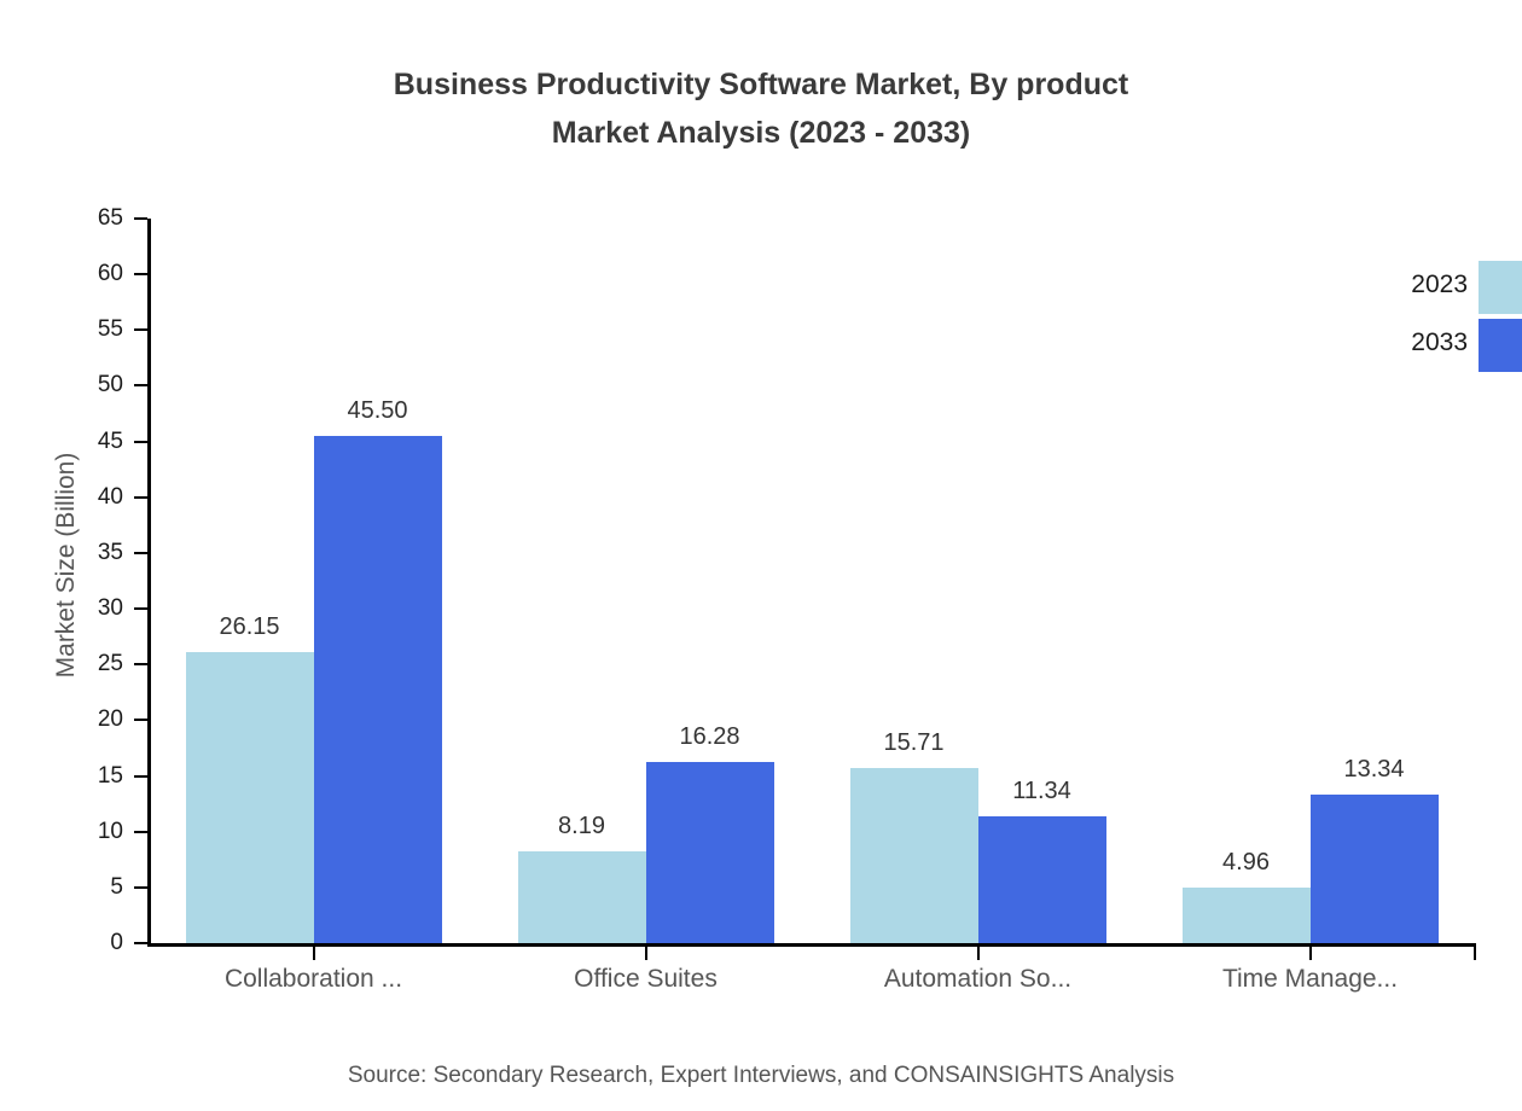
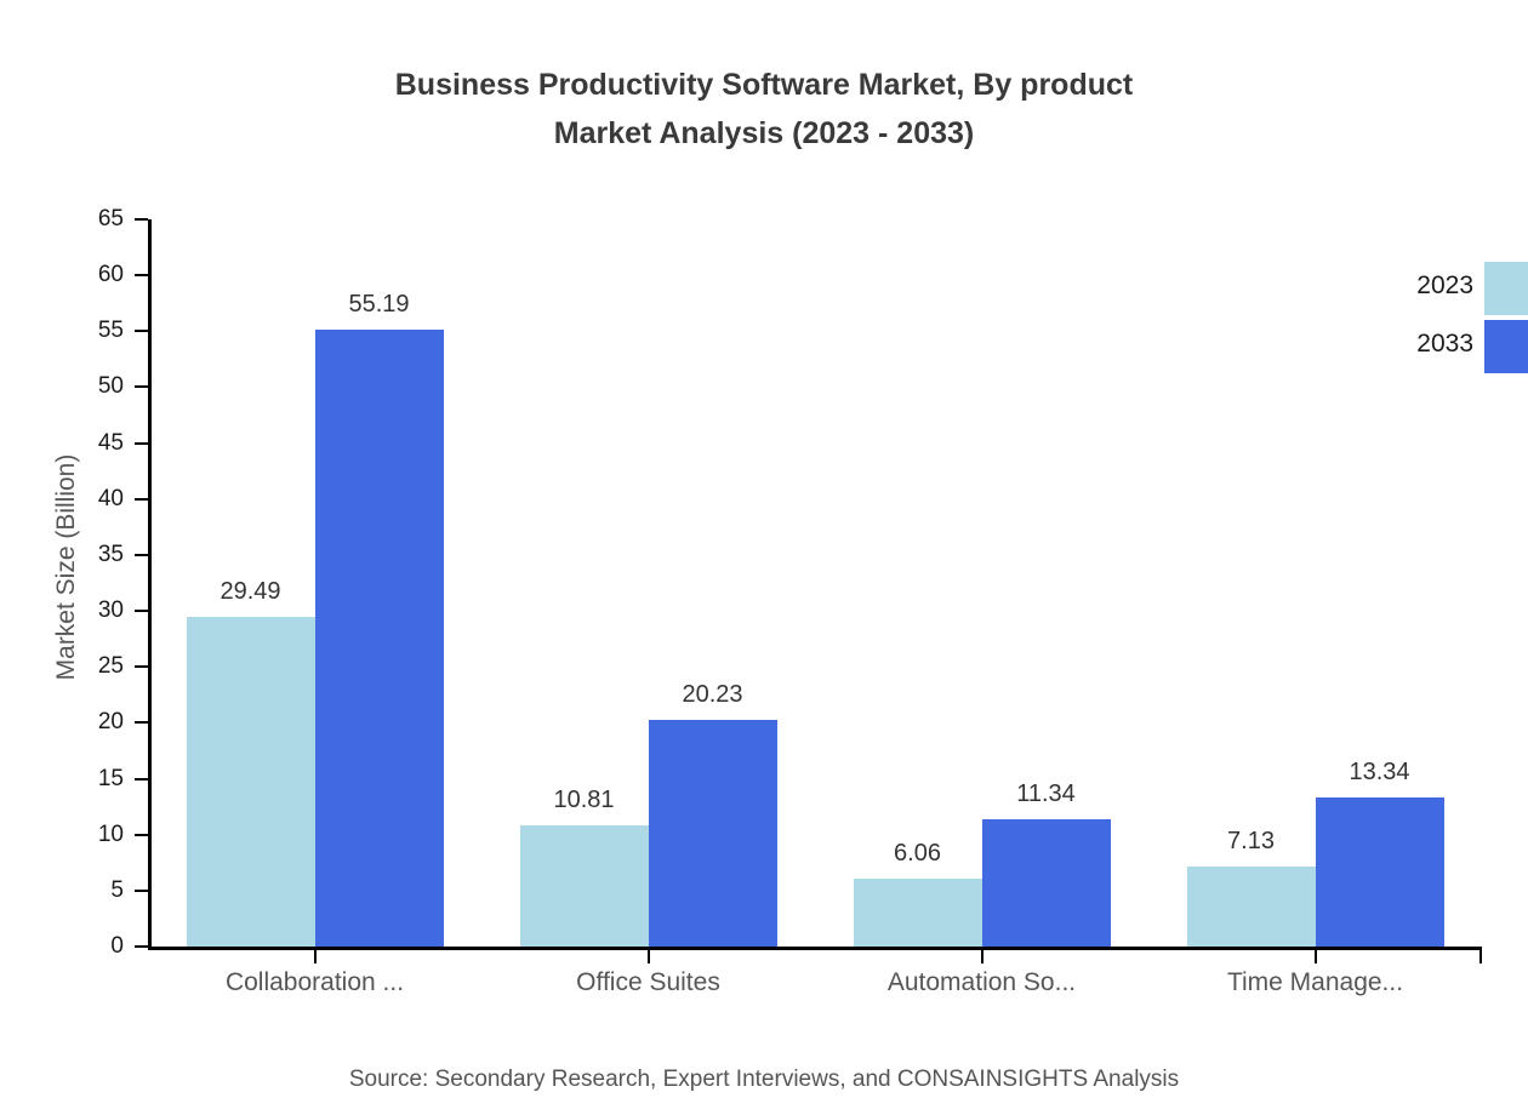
2023/Collaboration ...: 26.15 -> 29.49
2033/Collaboration ...: 45.50 -> 55.19
2023/Office Suites: 8.19 -> 10.81
2033/Office Suites: 16.28 -> 20.23
2023/Automation So...: 15.71 -> 6.06
2023/Time Manage...: 4.96 -> 7.13
